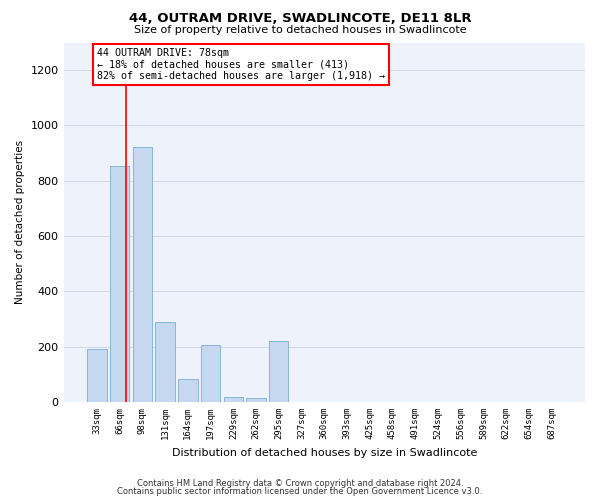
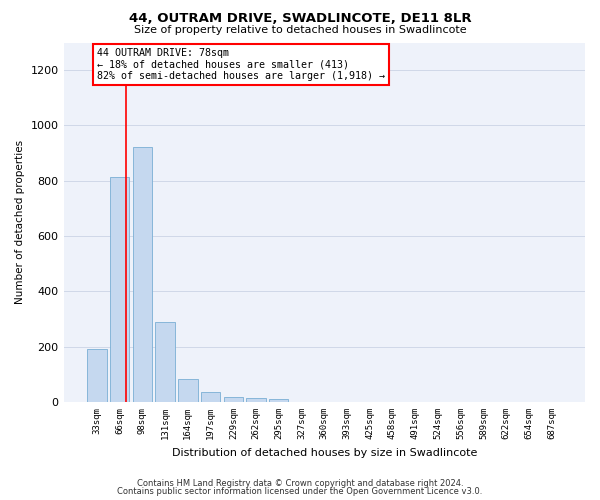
66sqm: 855 -> 812
197sqm: 205 -> 35
295sqm: 220 -> 12
